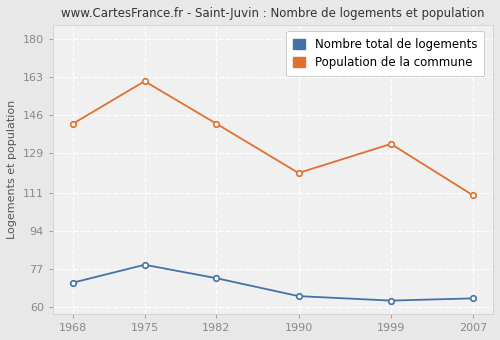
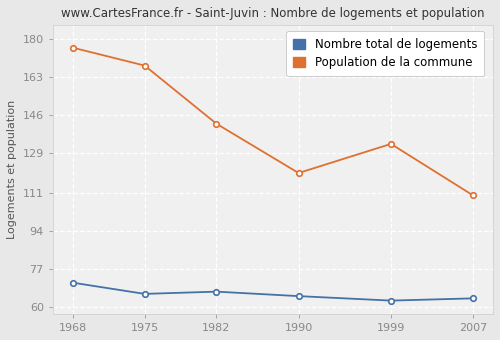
Population de la commune/1968: 142 -> 176
Nombre total de logements/1975: 79 -> 66
Population de la commune/1975: 161 -> 168
Nombre total de logements/1982: 73 -> 67
